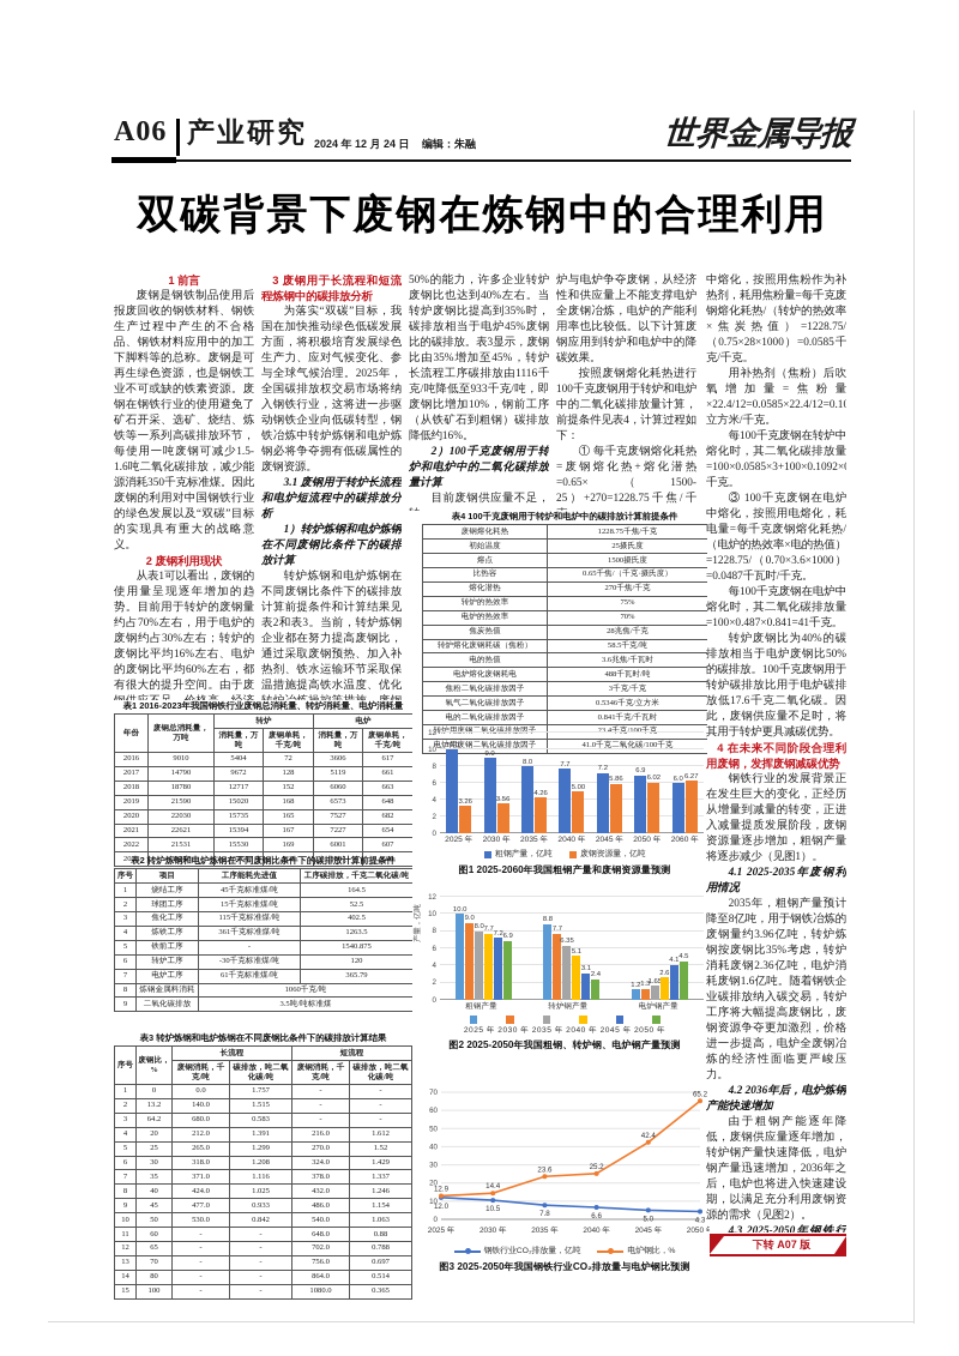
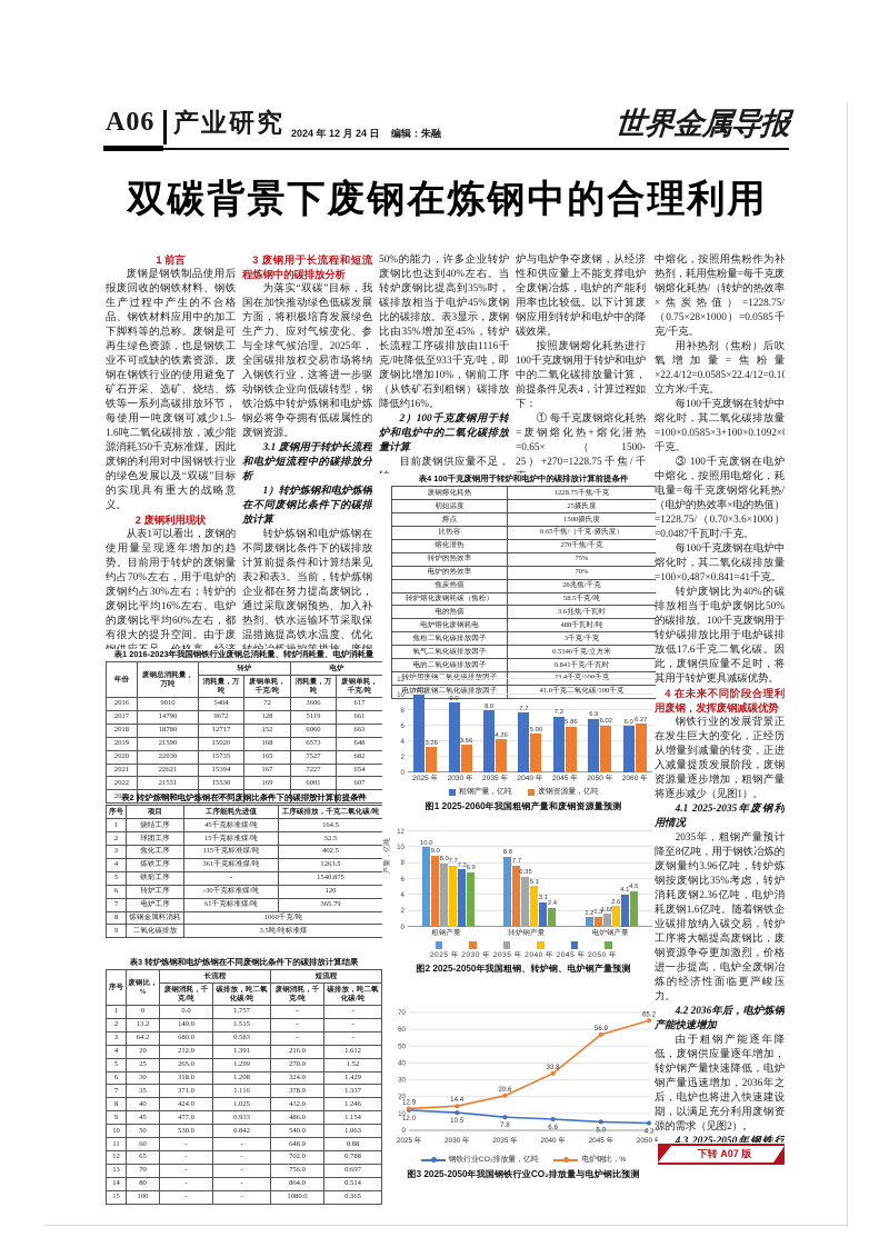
图3 2025-2050年我国钢铁行业CO₂排放量与电炉钢比预测/电炉钢比，%/2035 年: 23.6 -> 20.6
图3 2025-2050年我国钢铁行业CO₂排放量与电炉钢比预测/电炉钢比，%/2040 年: 25.2 -> 33.8
图3 2025-2050年我国钢铁行业CO₂排放量与电炉钢比预测/电炉钢比，%/2045 年: 42.4 -> 56.9
